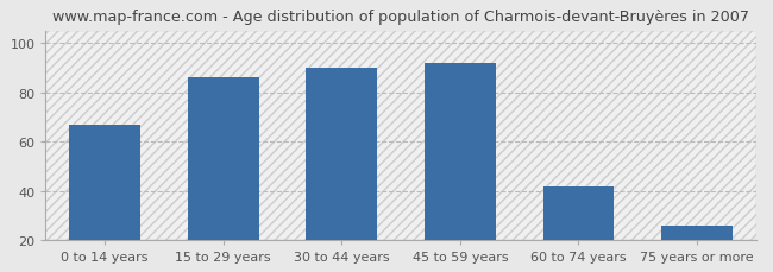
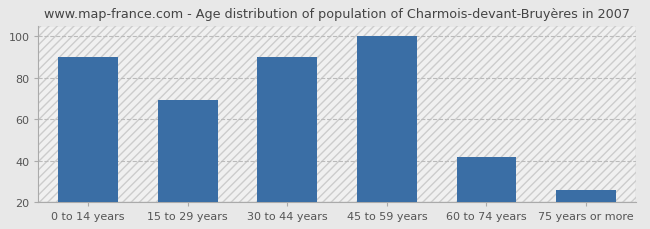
0 to 14 years: 67 -> 90
15 to 29 years: 86 -> 69
45 to 59 years: 92 -> 100
